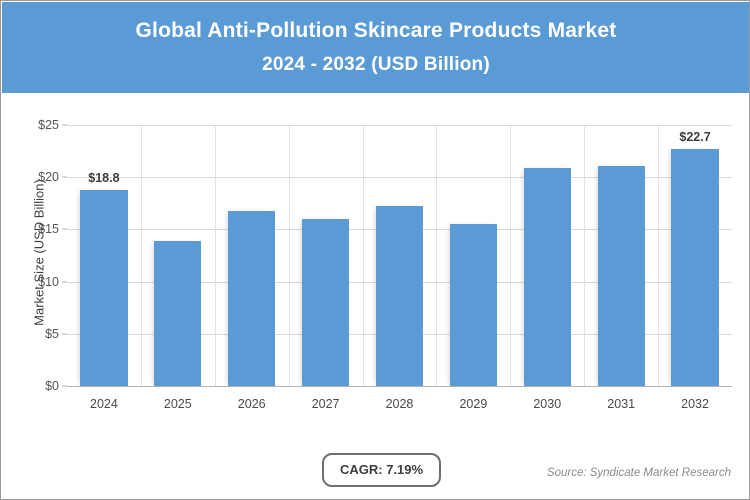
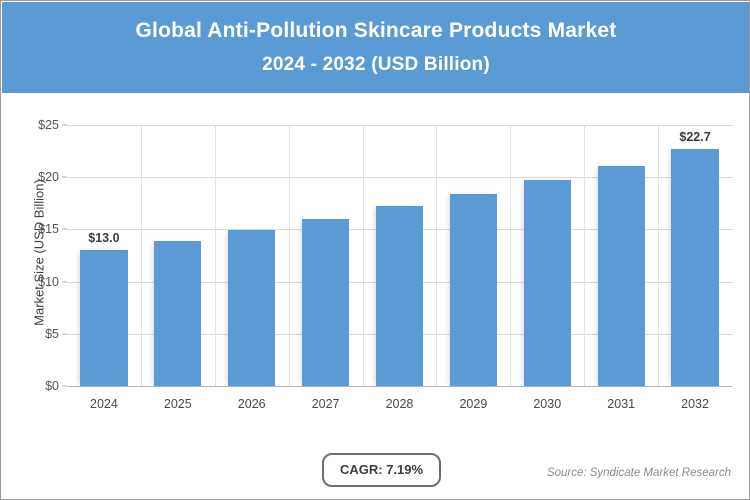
2024: $18.8 -> $13.0
2026: $16.8 -> $14.9
2029: $15.5 -> $18.4
2030: $20.9 -> $19.7
